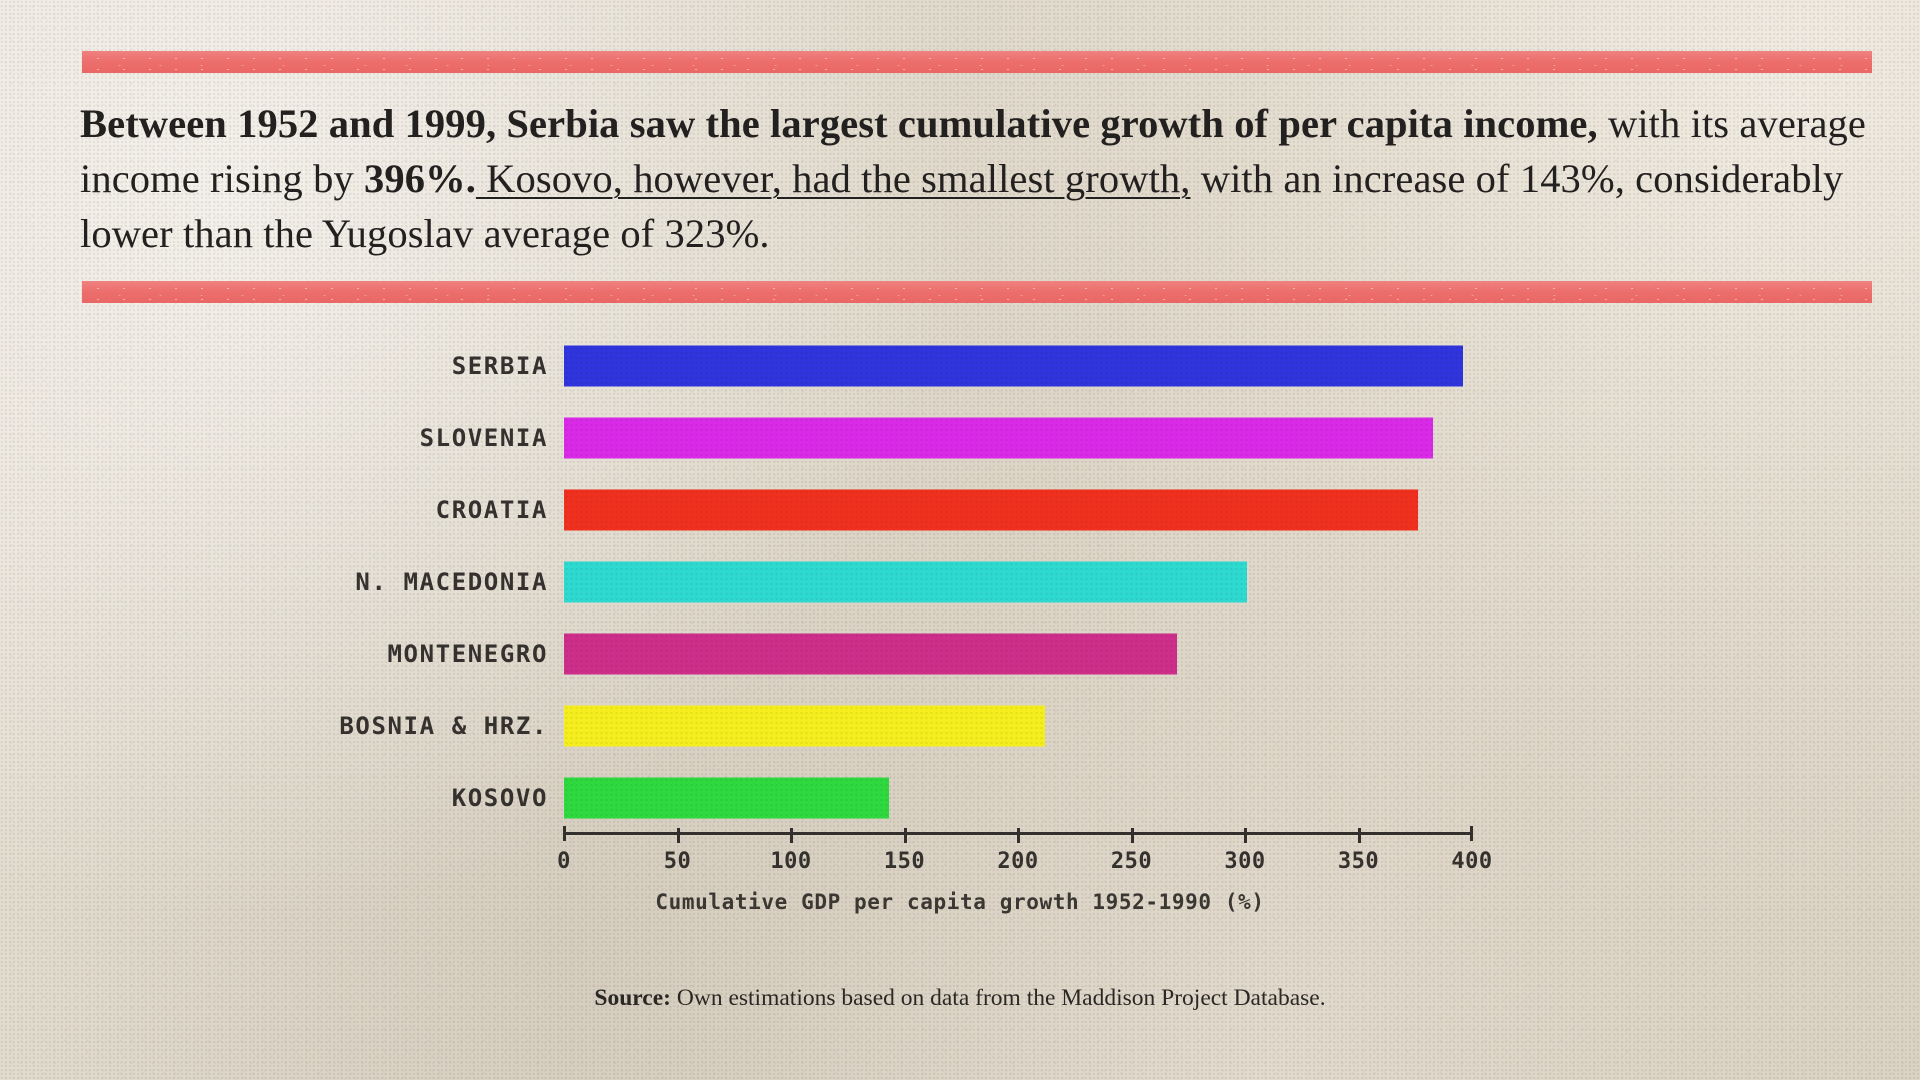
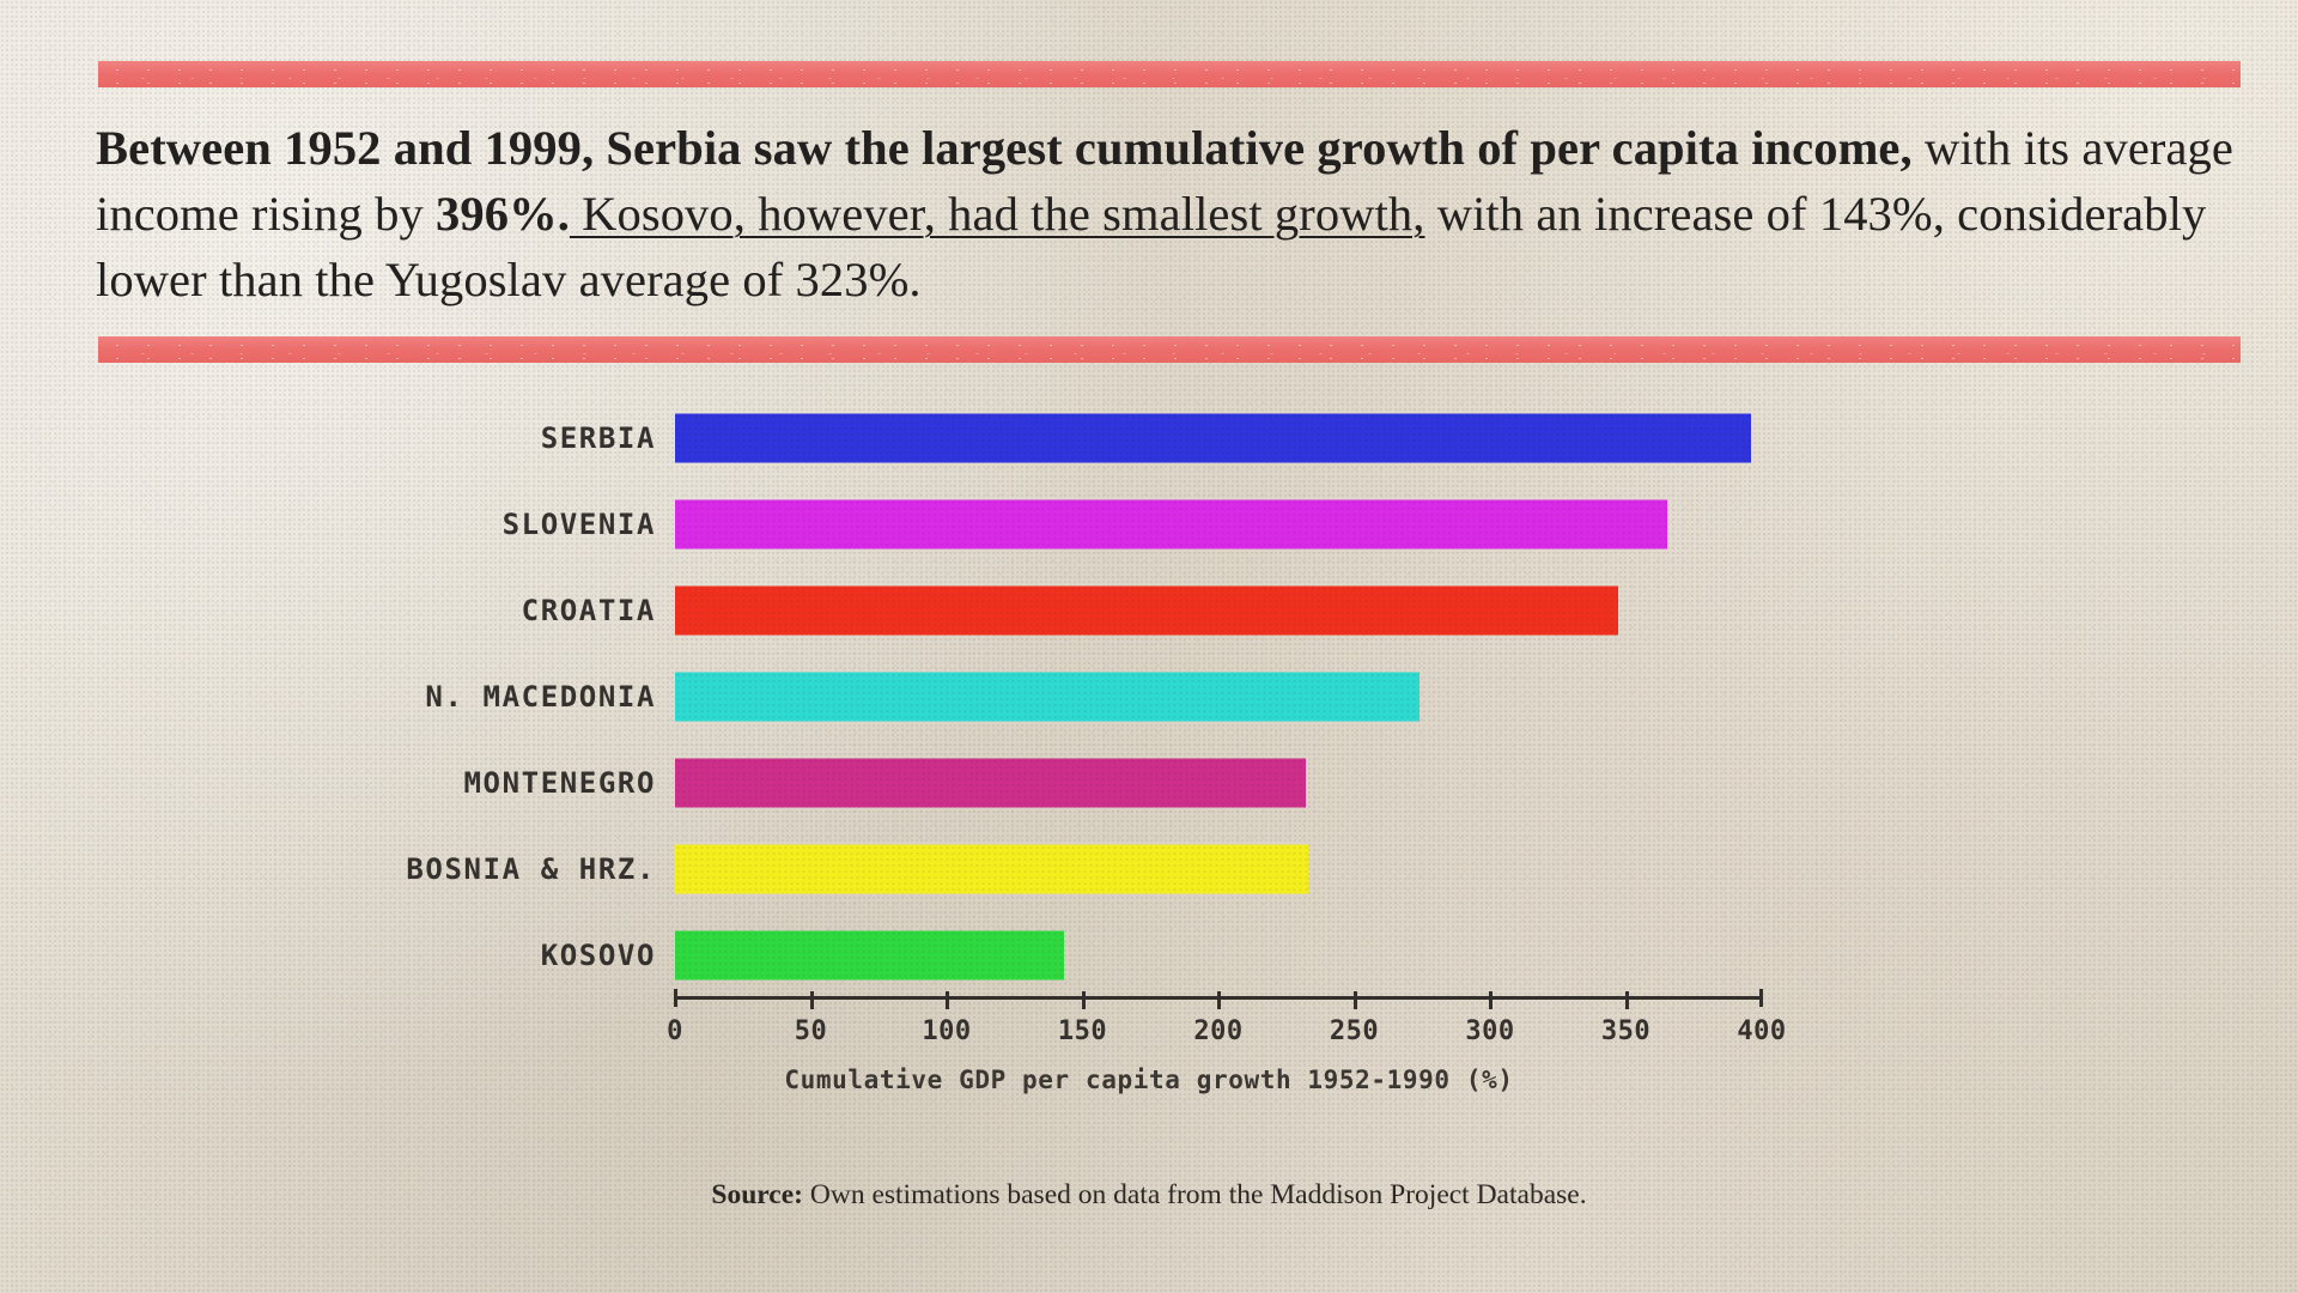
SLOVENIA: 383 -> 365
CROATIA: 376 -> 347
N. MACEDONIA: 301 -> 274
MONTENEGRO: 270 -> 232
BOSNIA & HRZ.: 212 -> 233
